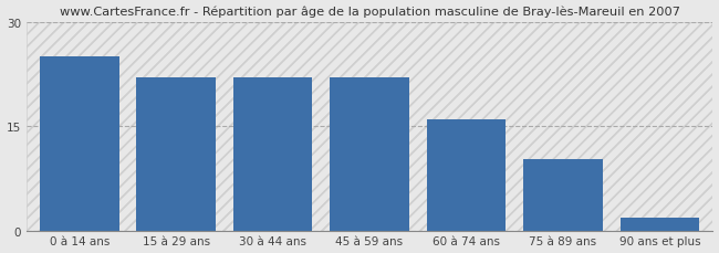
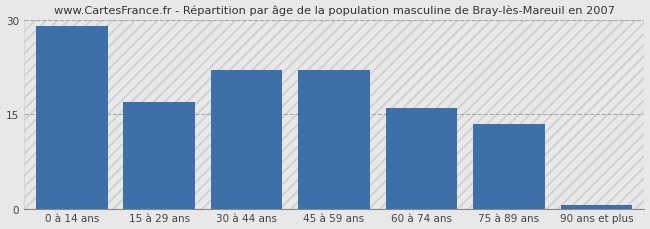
0 à 14 ans: 25.0 -> 29.0
15 à 29 ans: 22.0 -> 17.0
75 à 89 ans: 10.2 -> 13.5
90 ans et plus: 1.8 -> 0.5
